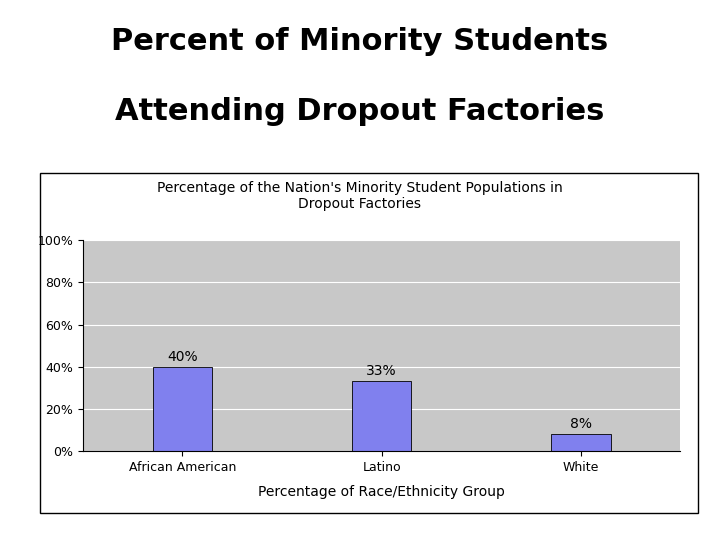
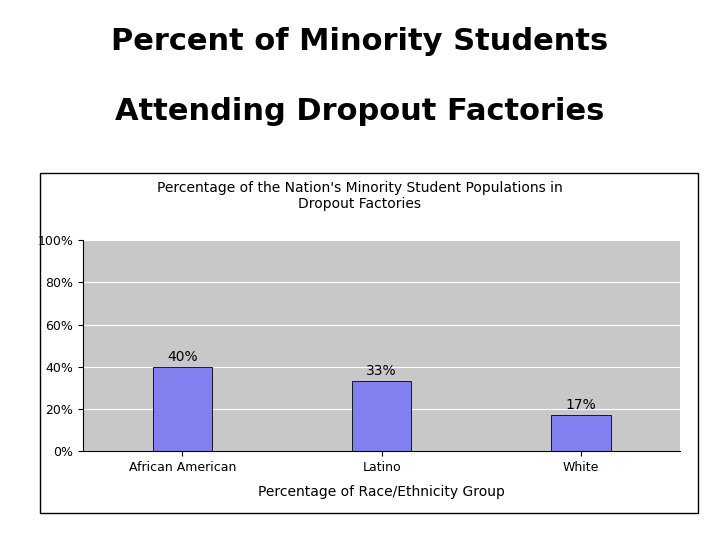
White: 8% -> 17%
